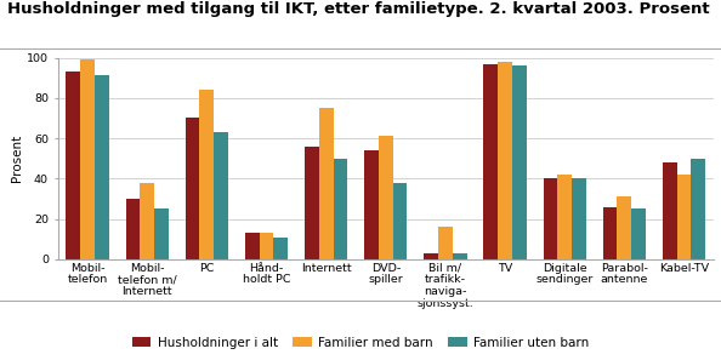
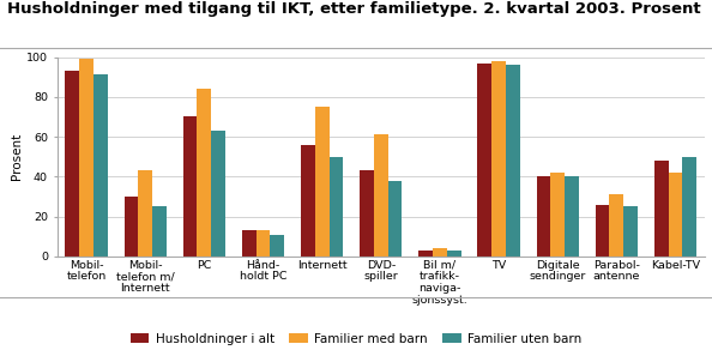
Familier med barn/Mobil- telefon m/ Internett: 38 -> 43
Husholdninger i alt/DVD- spiller: 54 -> 43
Familier med barn/Bil m/ trafikk- naviga- sjonssyst.: 16 -> 4
